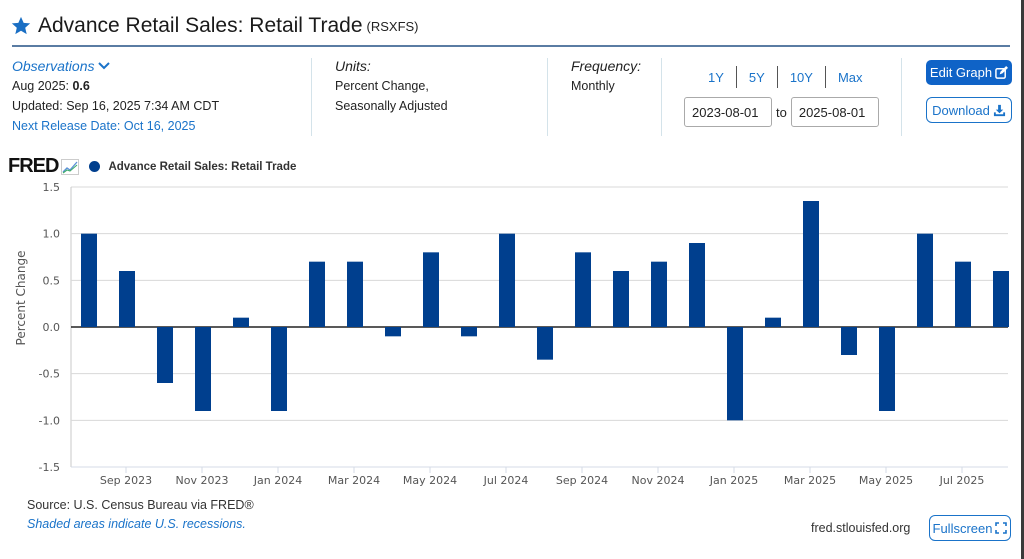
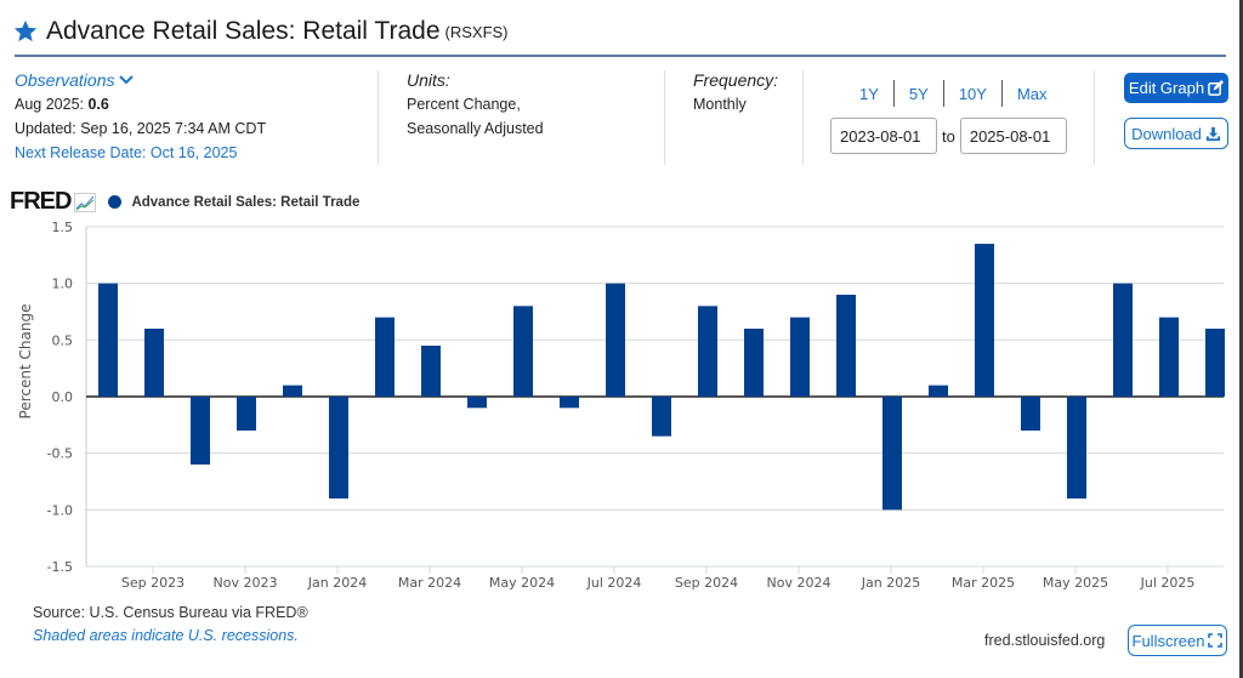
Nov 2023: -0.9 -> -0.3
Mar 2024: 0.7 -> 0.5
